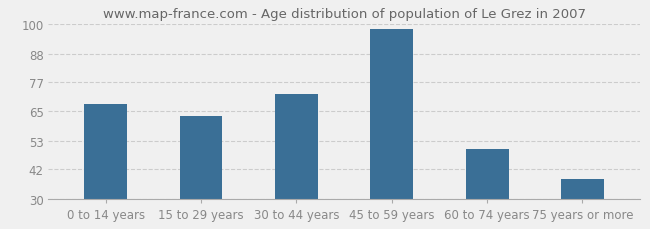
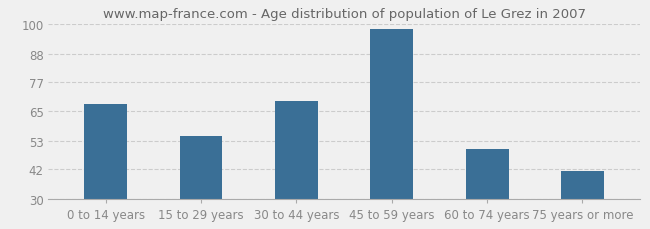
15 to 29 years: 63 -> 55
30 to 44 years: 72 -> 69
75 years or more: 38 -> 41
